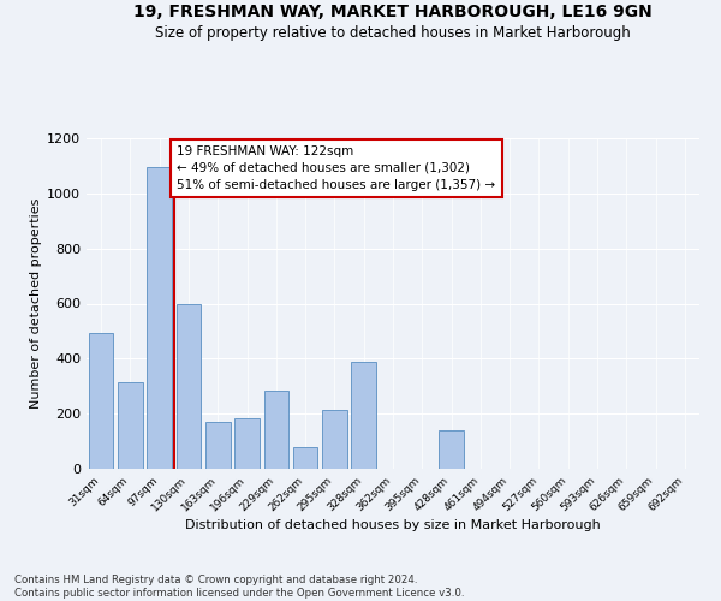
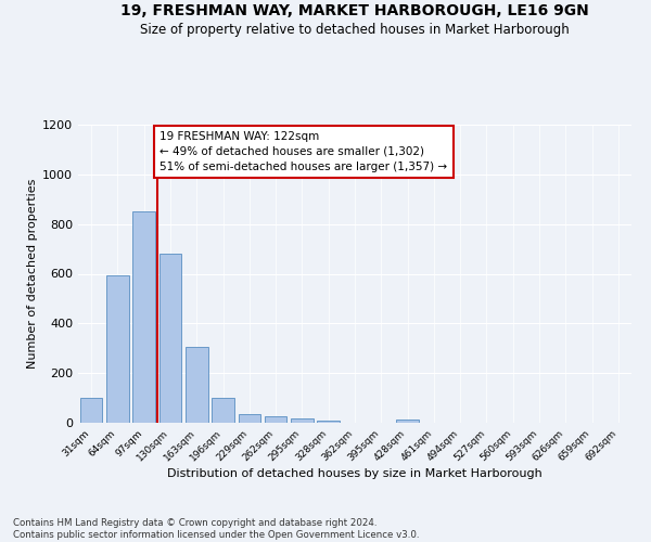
31sqm: 495 -> 100
64sqm: 315 -> 595
97sqm: 1095 -> 850
130sqm: 600 -> 680
163sqm: 170 -> 305
196sqm: 185 -> 100
229sqm: 285 -> 35
262sqm: 80 -> 25
295sqm: 215 -> 18
328sqm: 390 -> 10
428sqm: 140 -> 12
